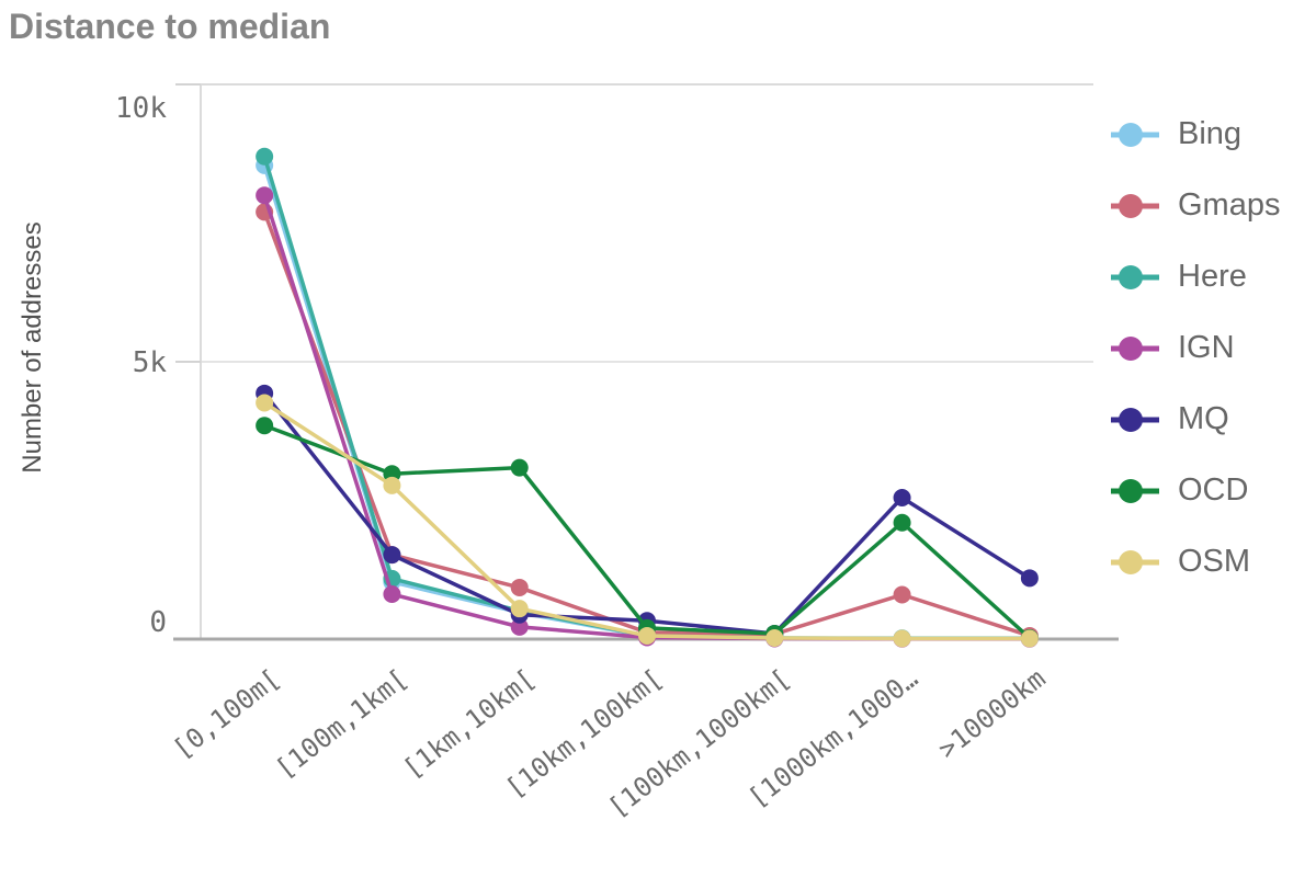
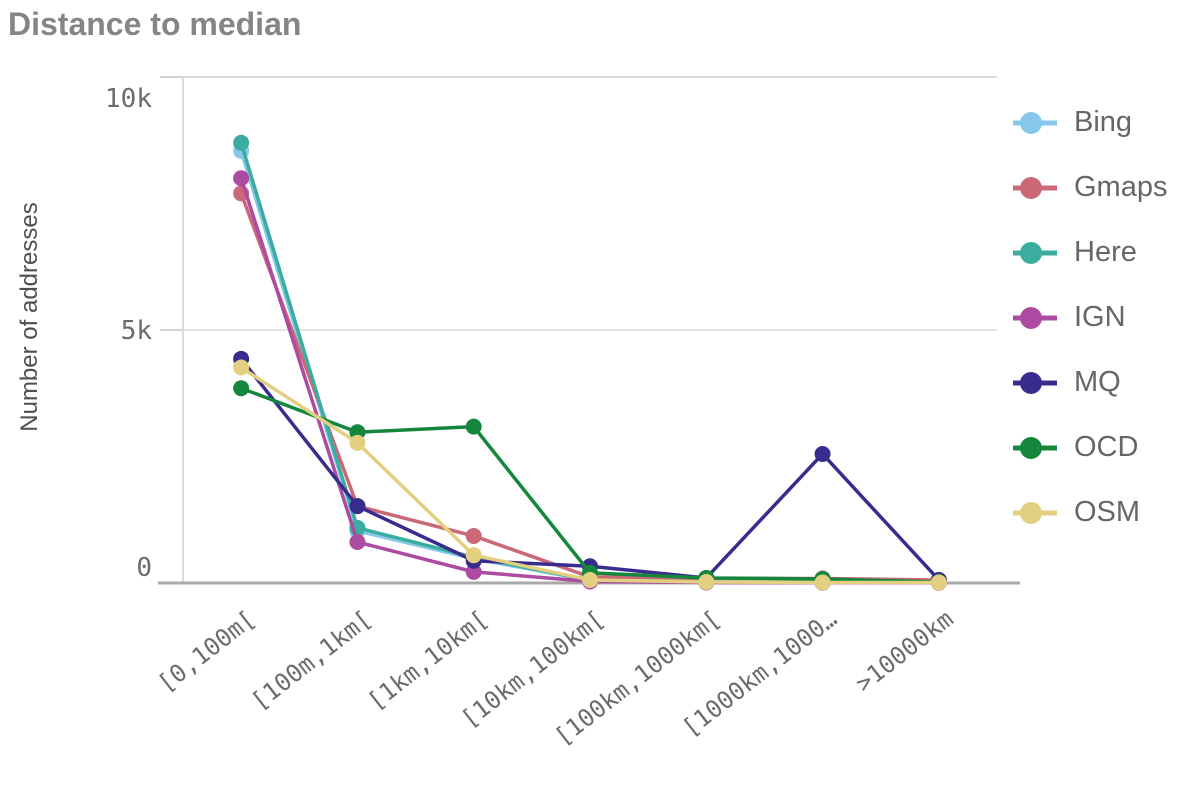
Gmaps/[1000km,1000…: 0.8k -> 0.1k
OCD/[1000km,1000…: 2.1k -> 0.1k
MQ/>10000km: 1.1k -> 0.1k
